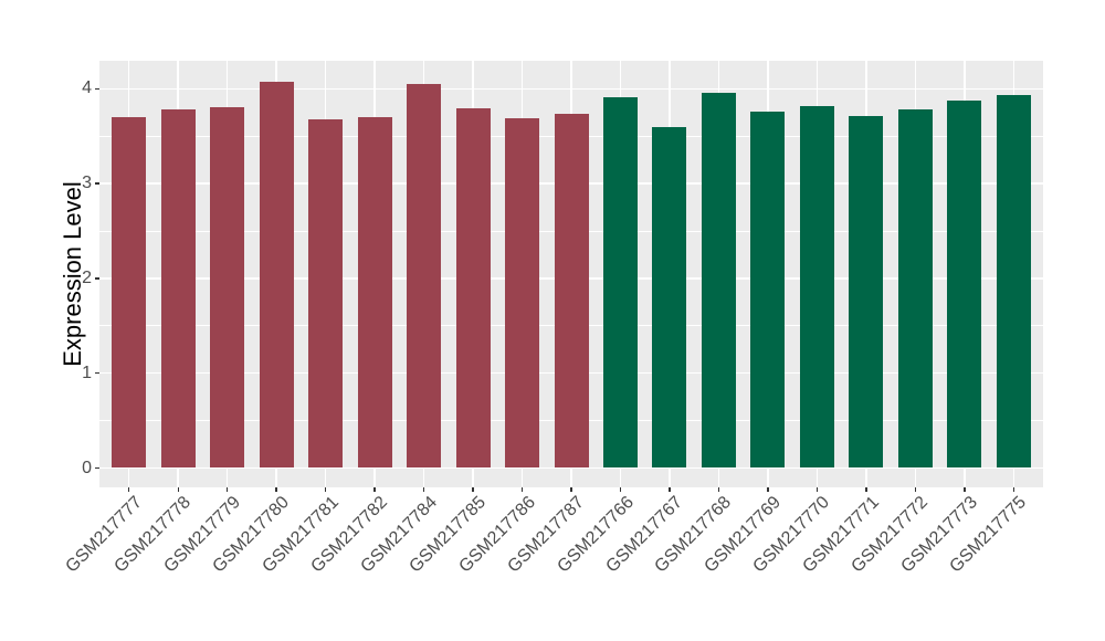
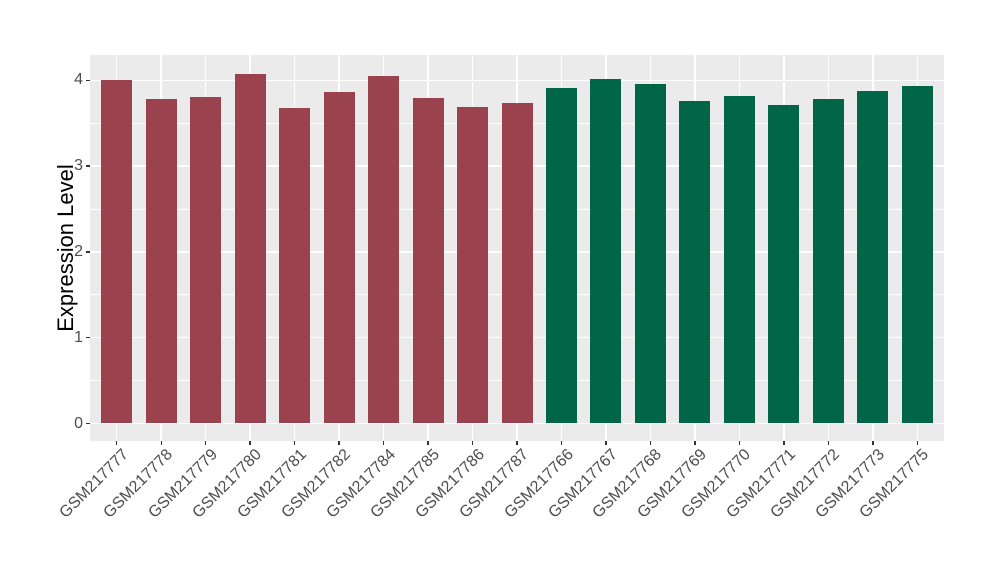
GSM217777: 3.7 -> 4.0
GSM217782: 3.7 -> 3.9
GSM217767: 3.6 -> 4.0
